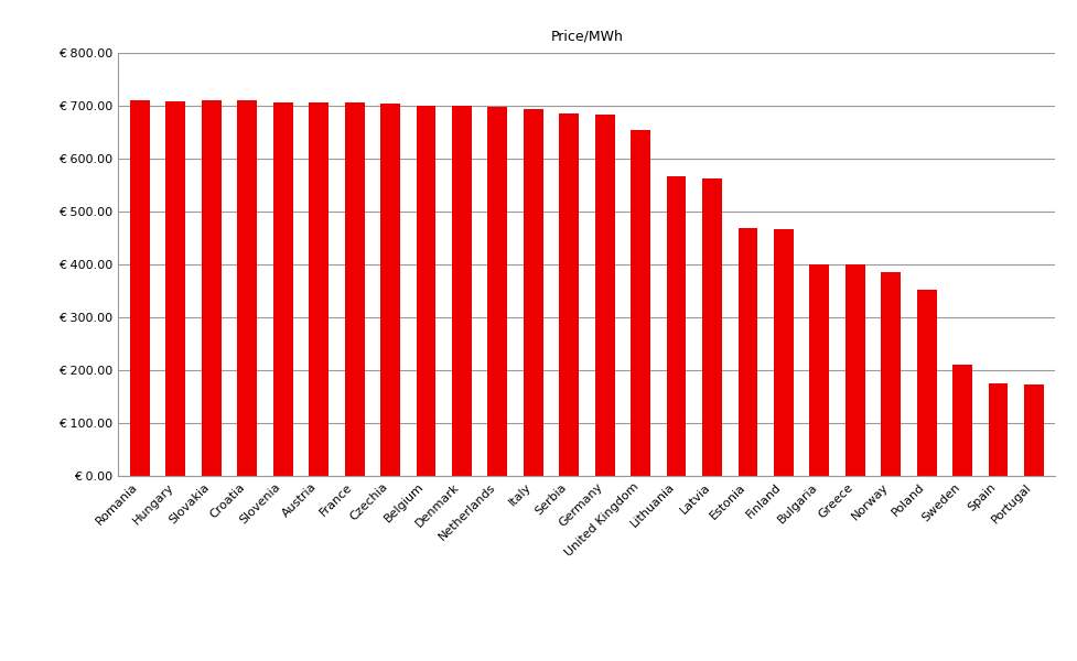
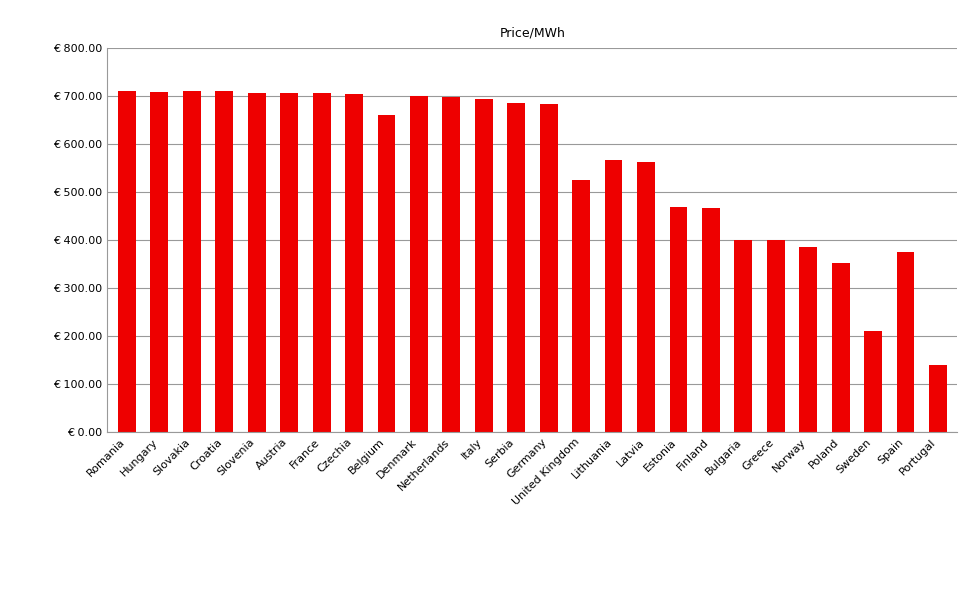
Belgium: € 700 -> € 660
United Kingdom: € 655 -> € 525
Spain: € 174 -> € 375
Portugal: € 173 -> € 140
